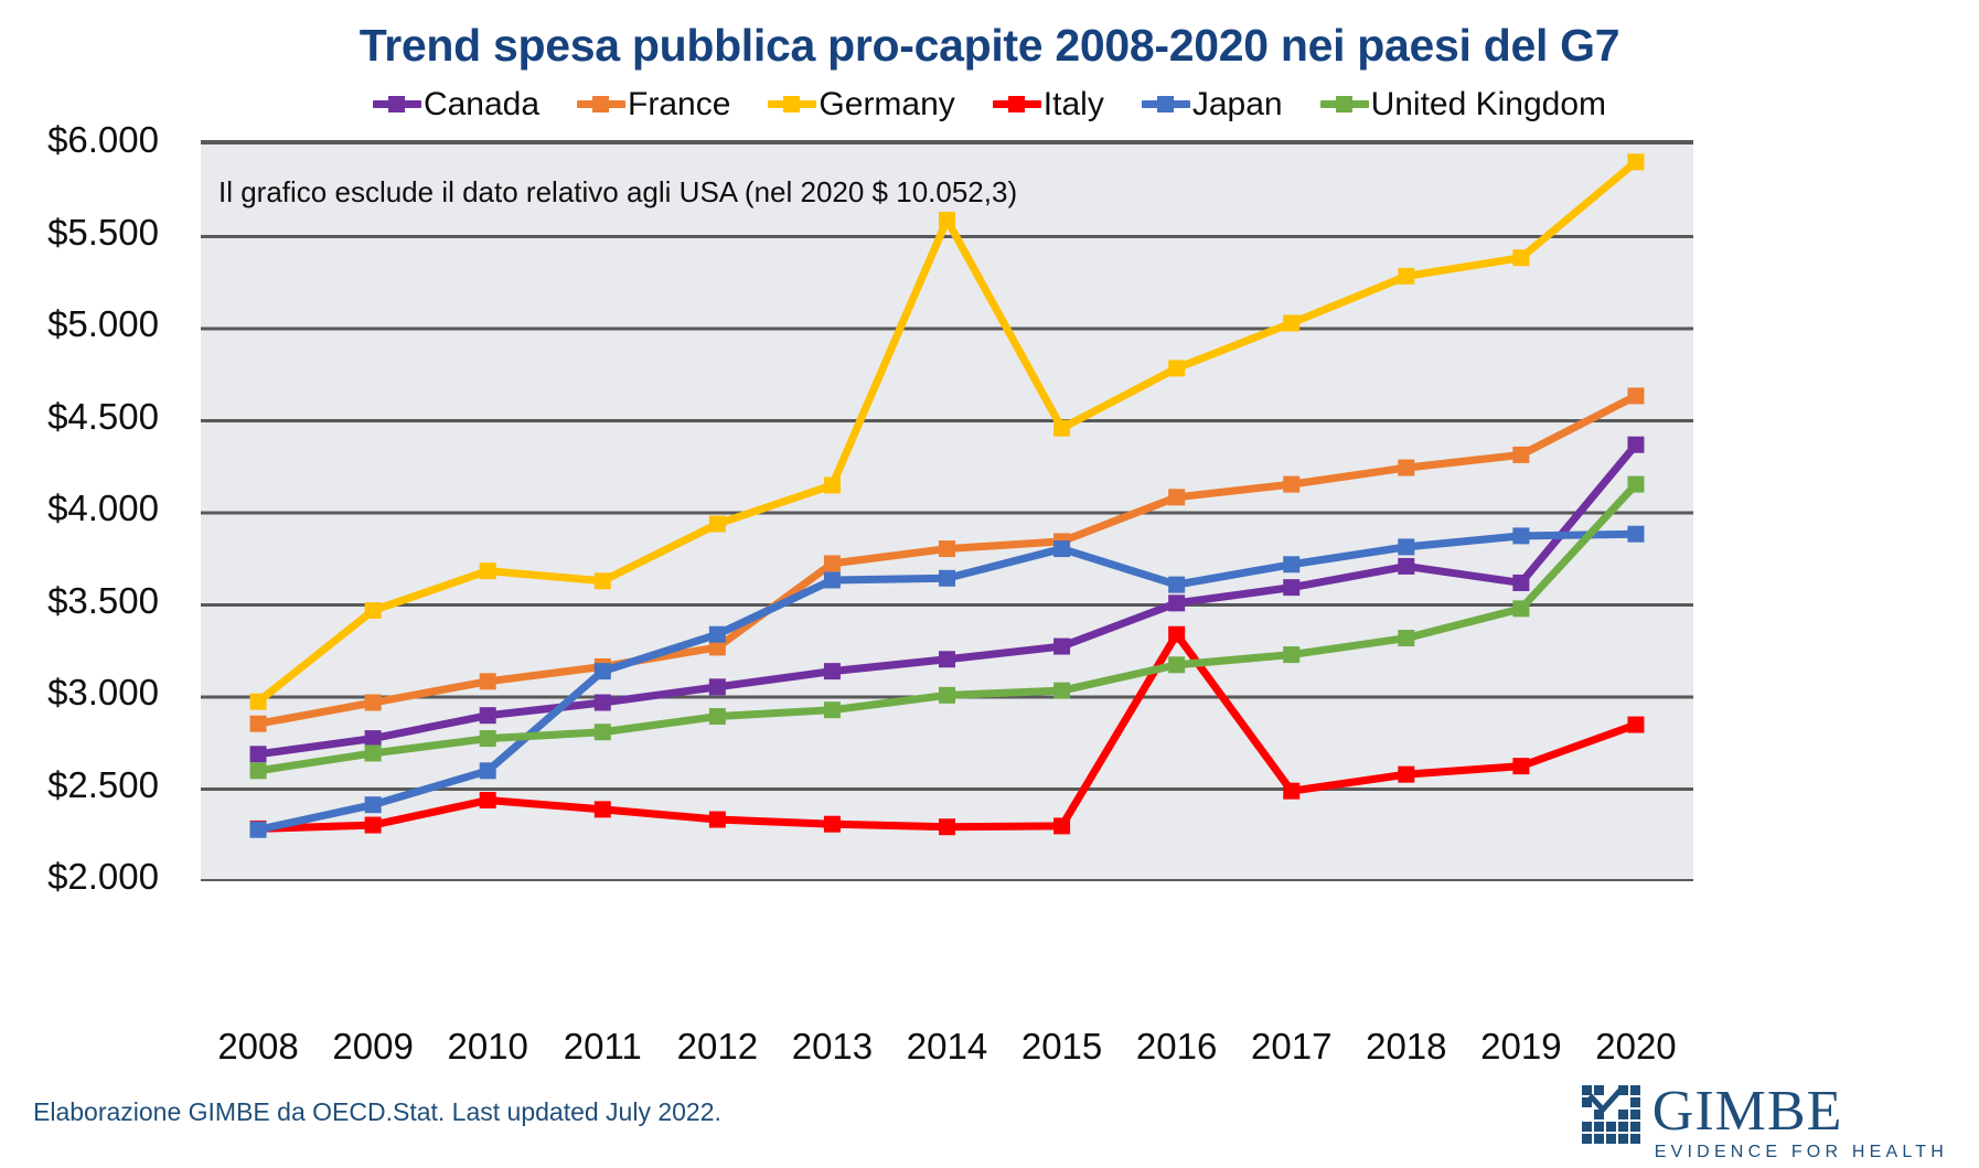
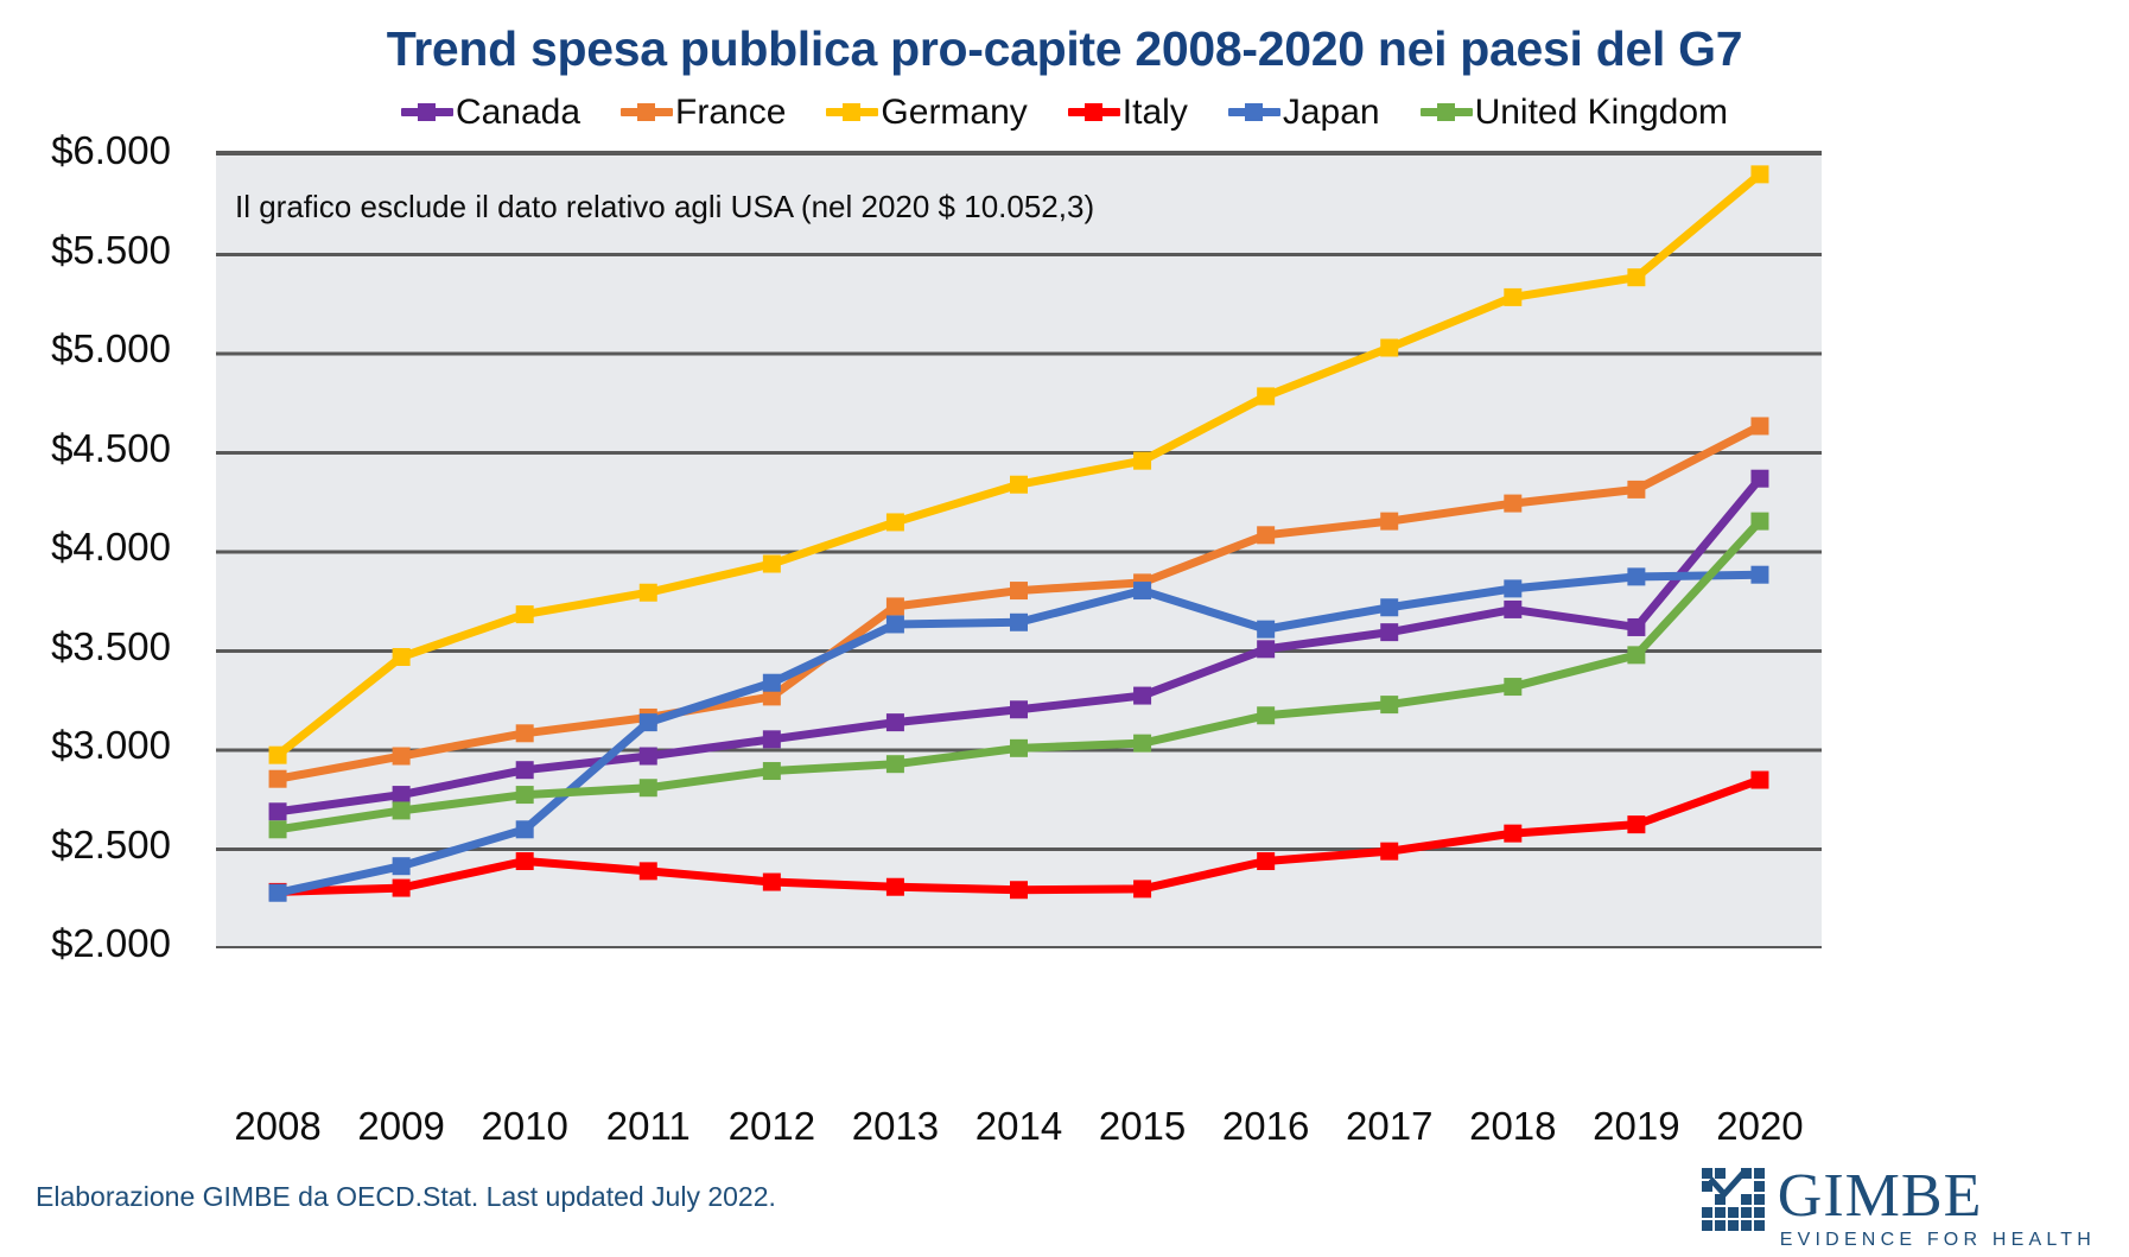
Germany/2011: $3630 -> $3800
Germany/2014: $5590 -> $4340
Italy/2016: $3340 -> $2440
